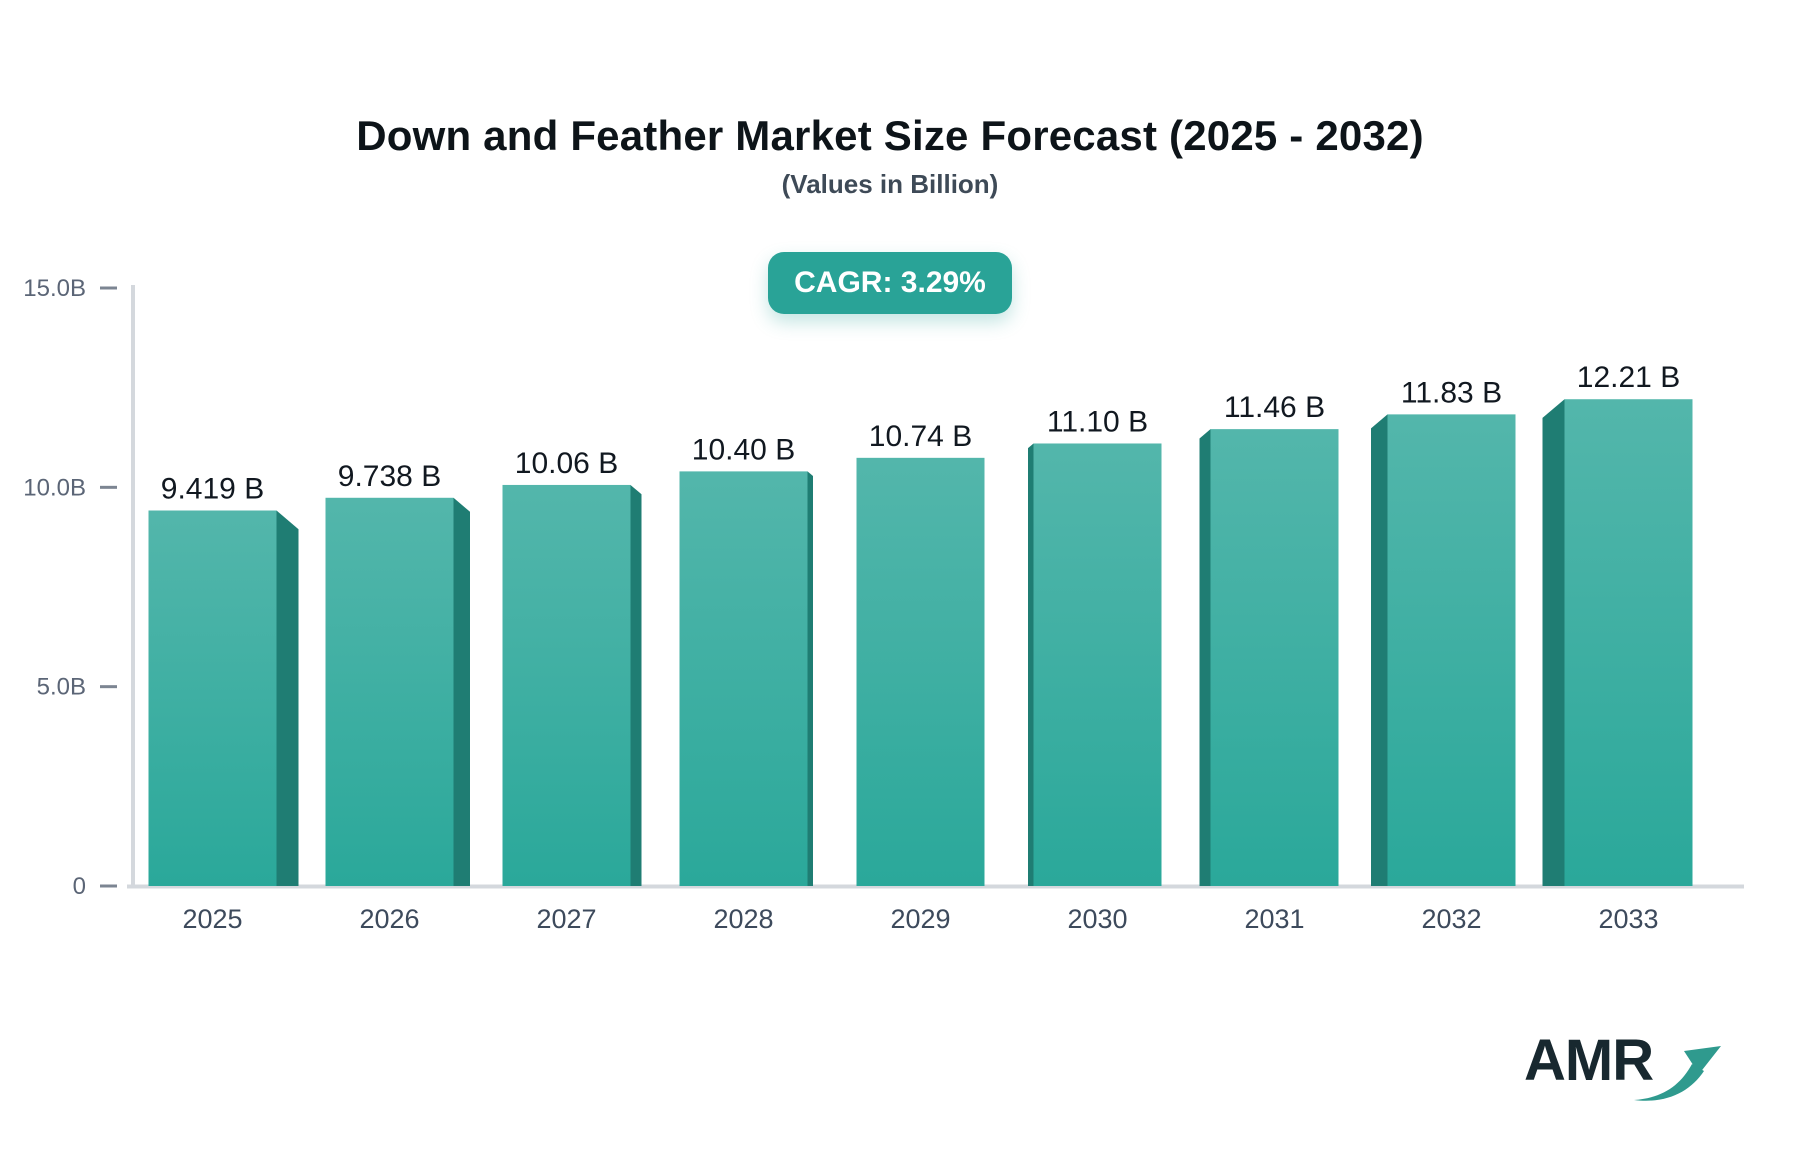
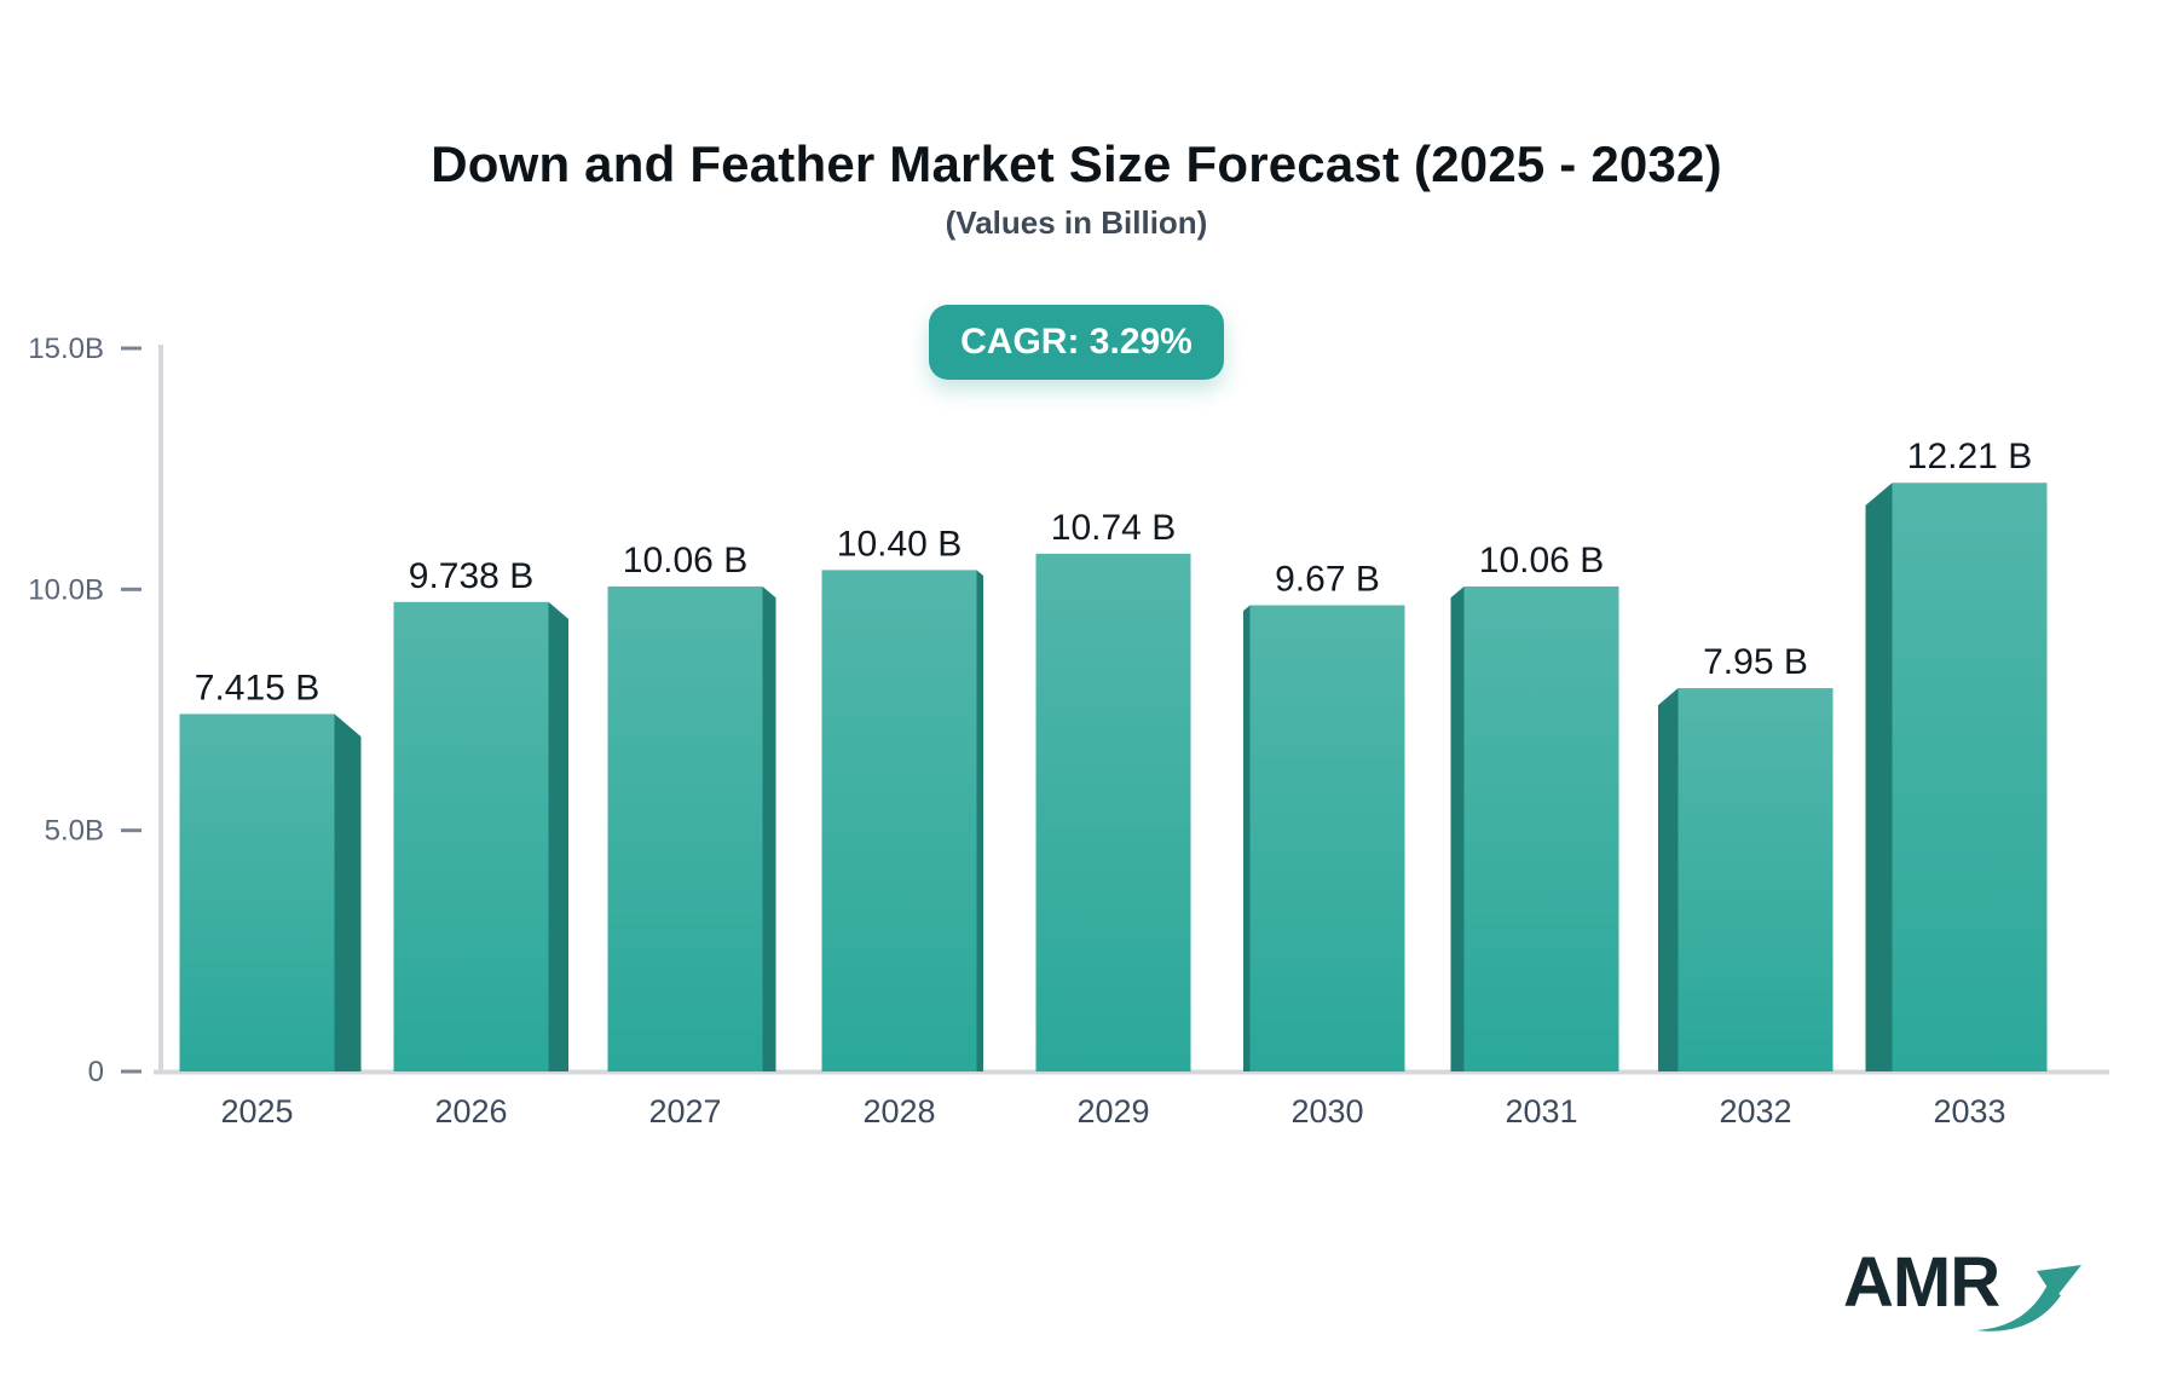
2025: 9.419 -> 7.415
2030: 11.10 -> 9.67
2031: 11.46 -> 10.06
2032: 11.83 -> 7.95
